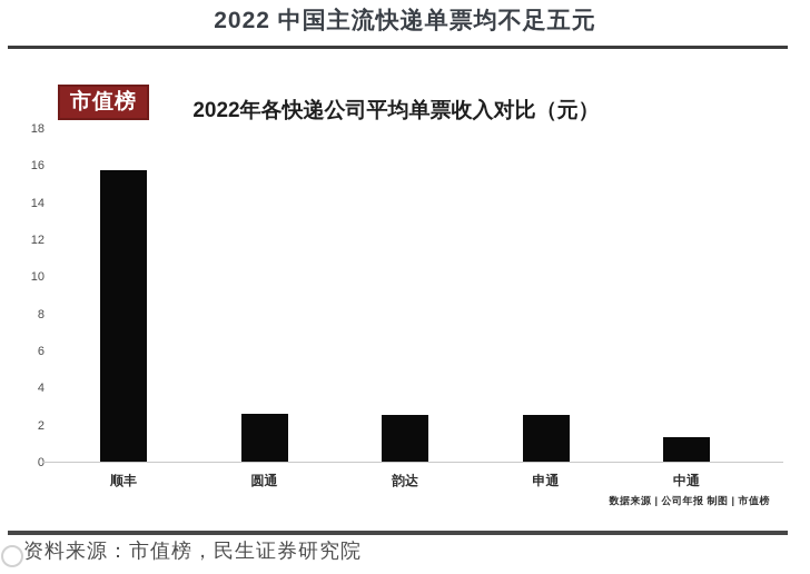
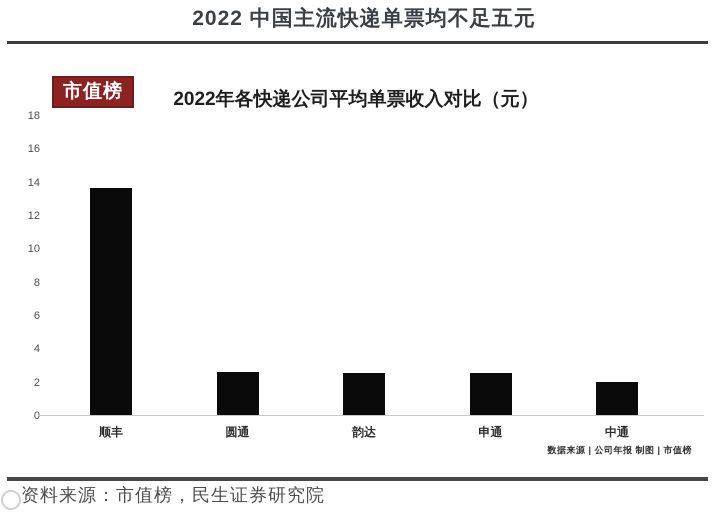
顺丰: 15.7 -> 13.6
中通: 1.3 -> 2.0
